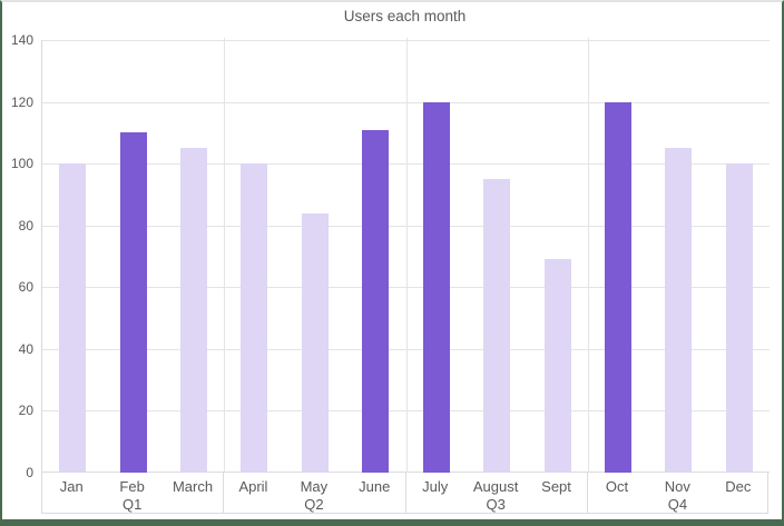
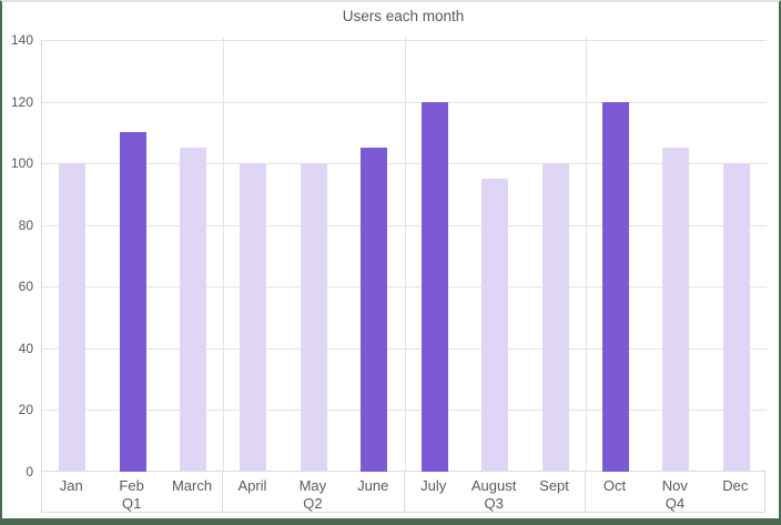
May: 84 -> 100
June: 111 -> 105
Sept: 69 -> 100
